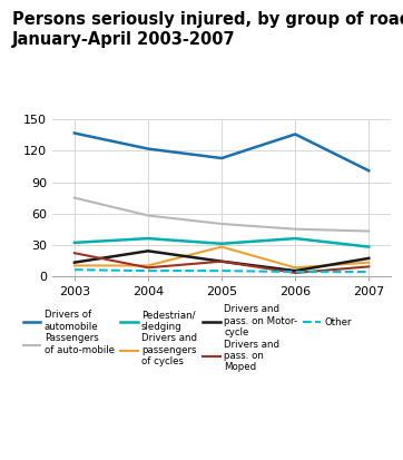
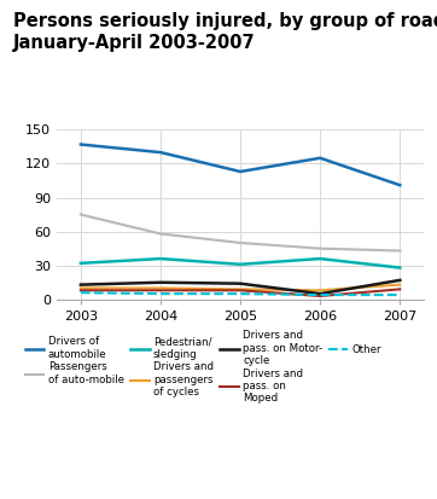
Drivers and pass. on Moped/2003: 22 -> 8
Drivers of automobile/2004: 122 -> 130
Drivers and pass. on Motor- cycle/2004: 24 -> 15
Drivers and passengers of cycles/2005: 28 -> 9
Drivers and pass. on Moped/2005: 14 -> 8
Drivers of automobile/2006: 136 -> 125
